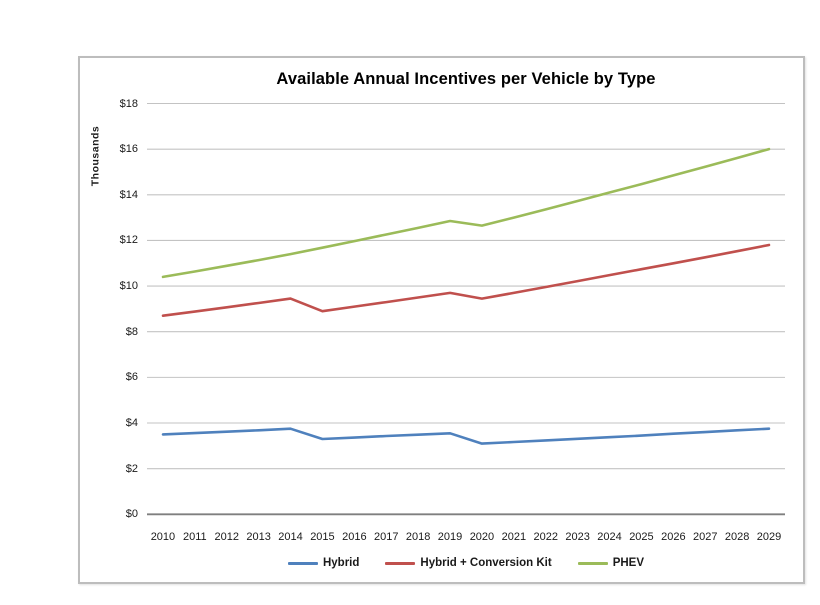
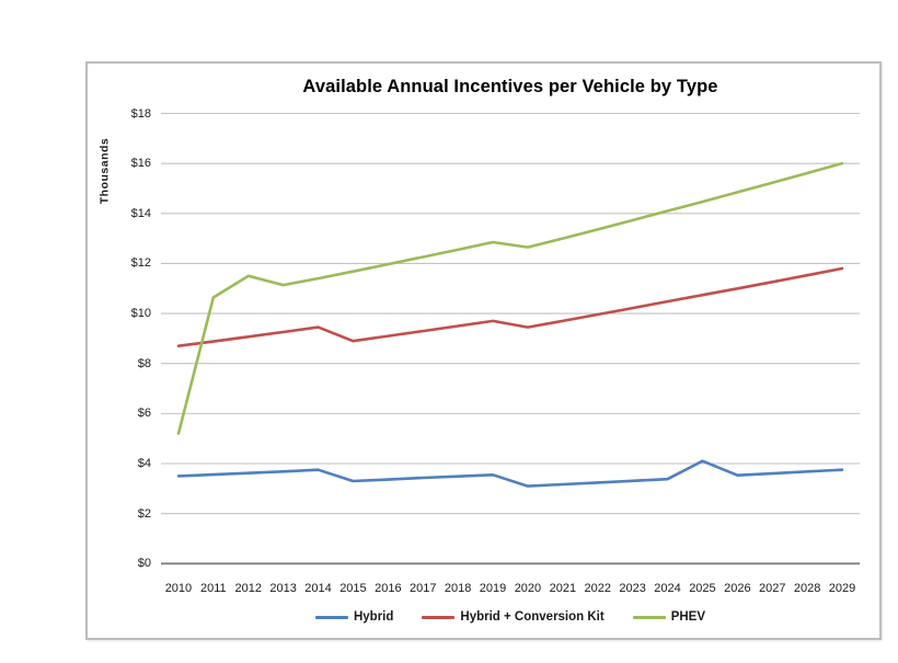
PHEV/2010: $10.4 -> $5.2
PHEV/2012: $10.9 -> $11.5
Hybrid/2025: $3.5 -> $4.1
